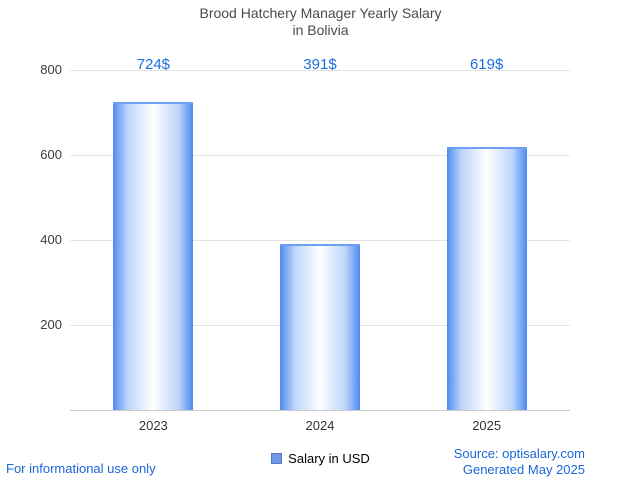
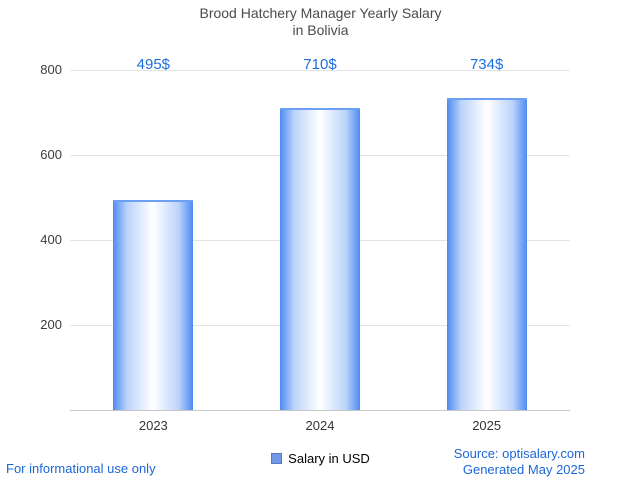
2023: 724 -> 495
2024: 391 -> 710
2025: 619 -> 734
